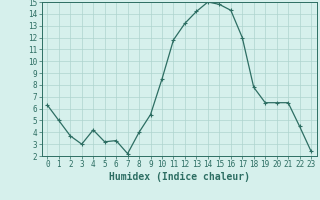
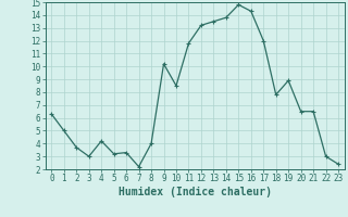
9: 5.5 -> 10.2
13: 14.2 -> 13.5
14: 15.0 -> 13.8
19: 6.5 -> 8.9
22: 4.5 -> 3.0
